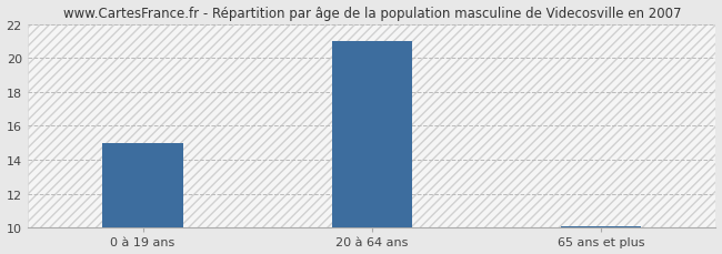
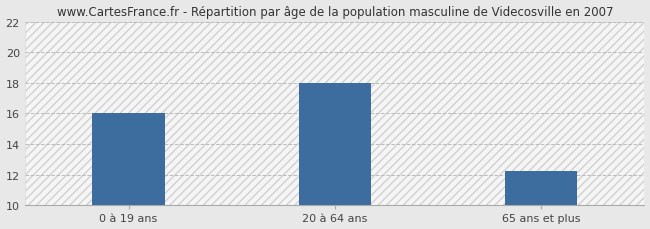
0 à 19 ans: 15.0 -> 16.0
20 à 64 ans: 21.0 -> 18.0
65 ans et plus: 10.1 -> 12.2
